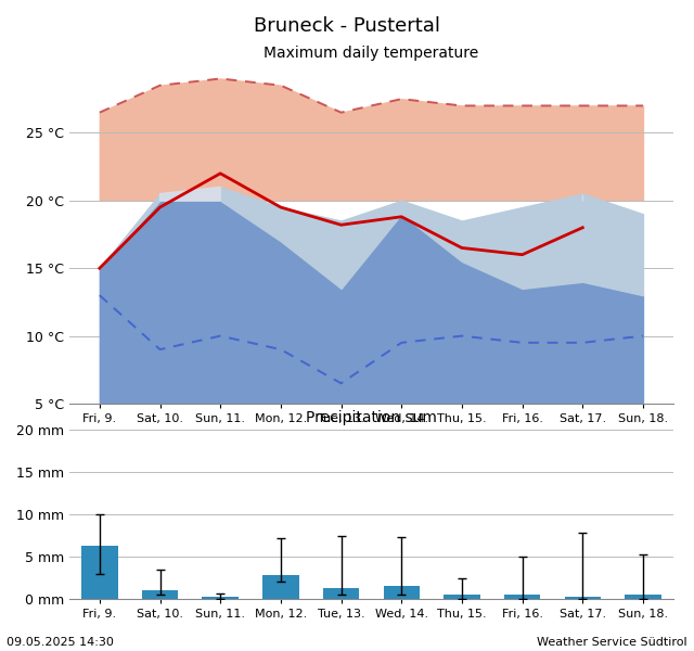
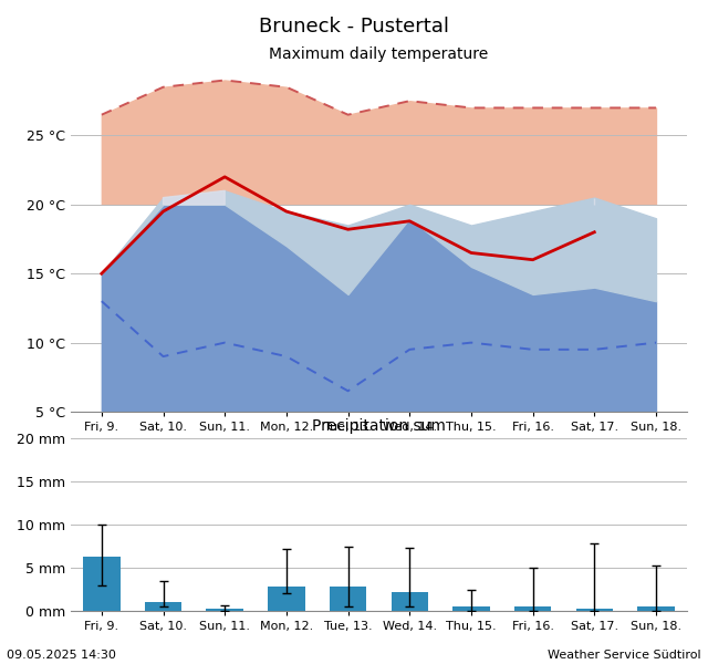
Tue, 13.: 1.3 mm -> 2.8 mm
Wed, 14.: 1.5 mm -> 2.2 mm
